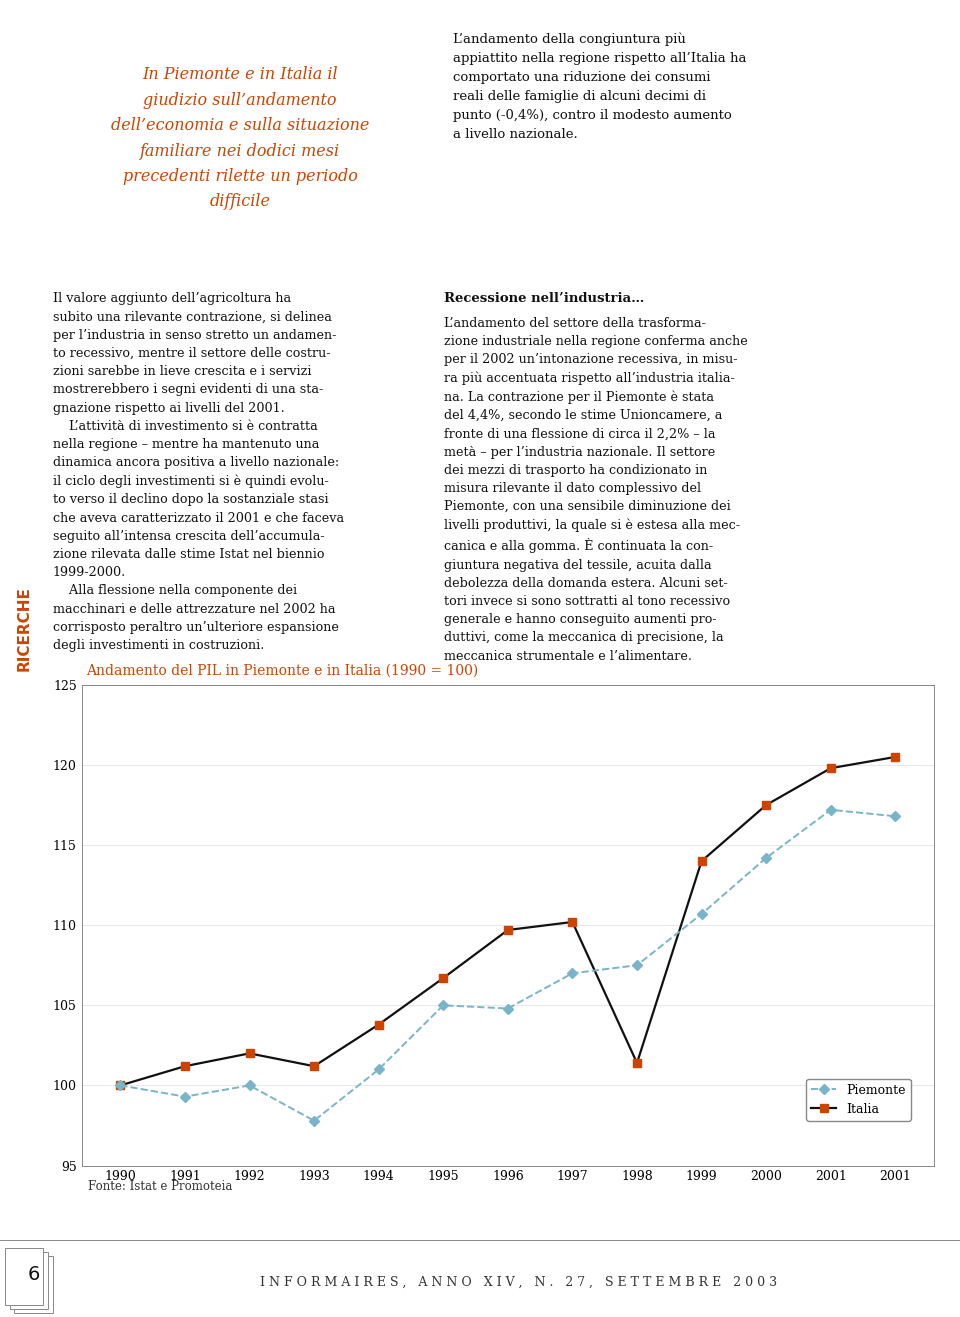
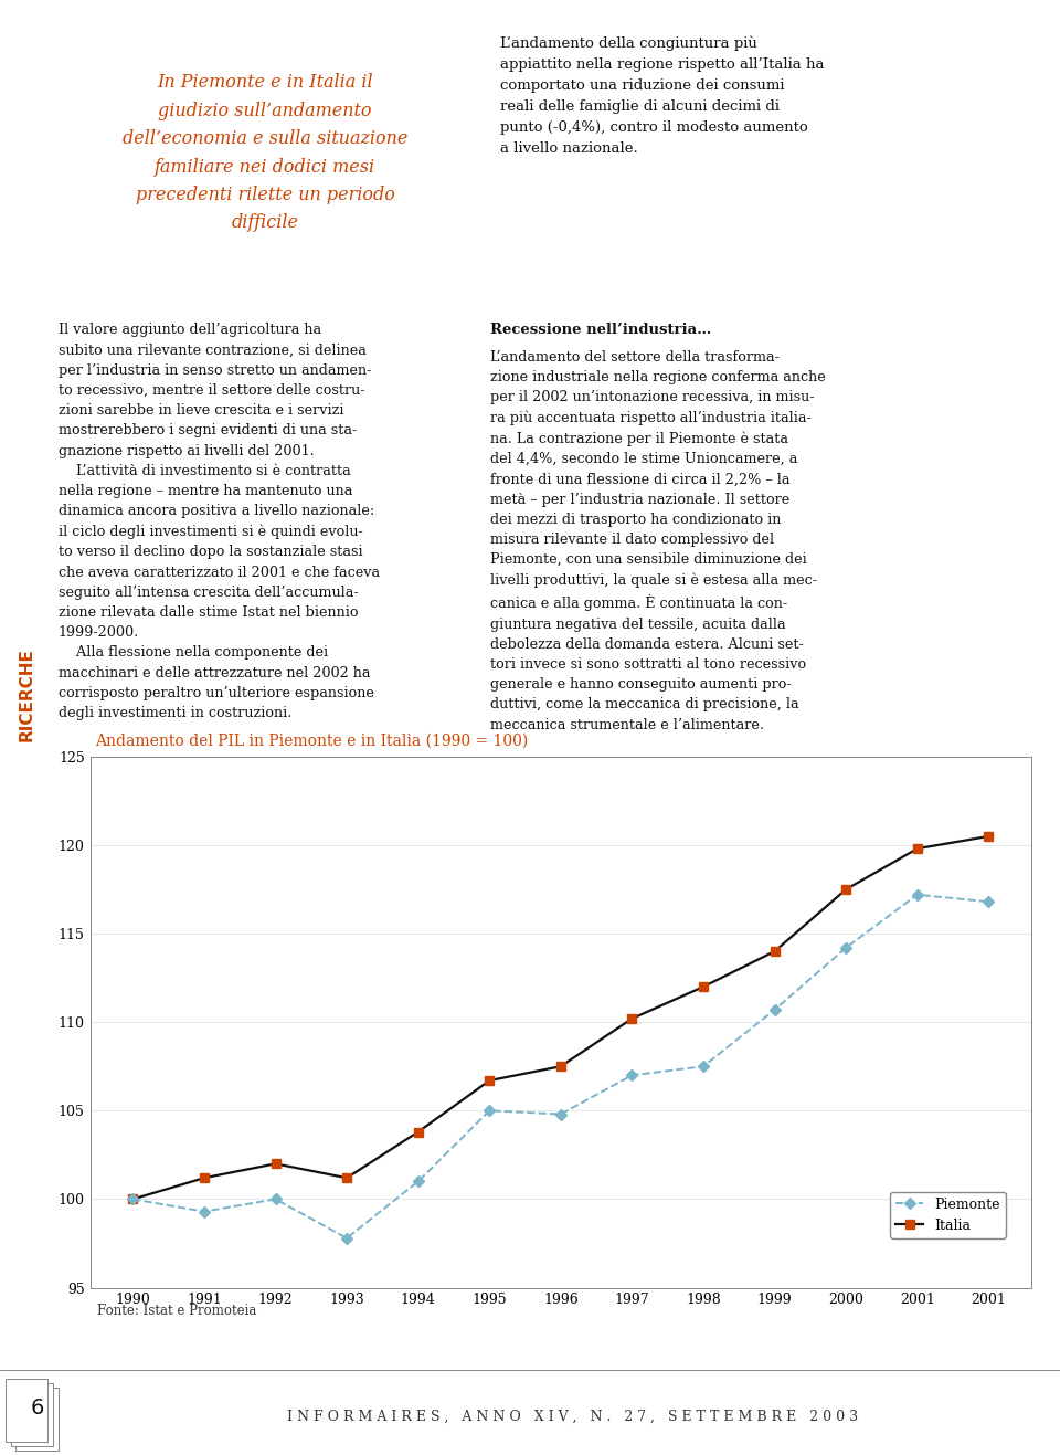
Italia/1996: 109.7 -> 107.5
Italia/1998: 101.4 -> 112.0
